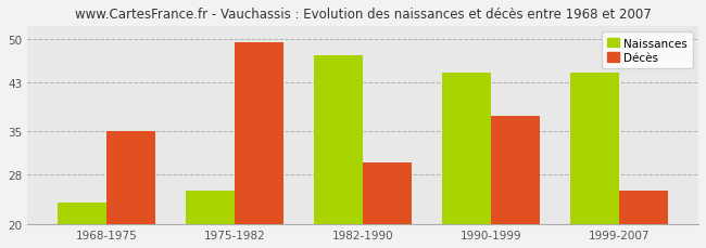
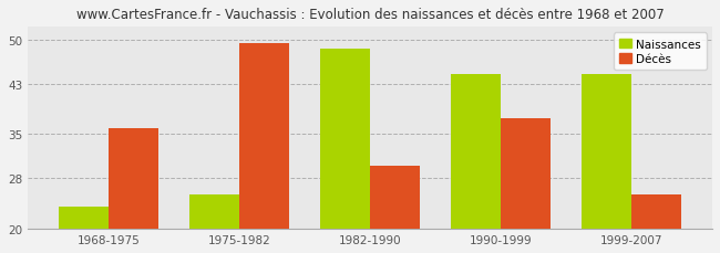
Décès/1968-1975: 35.0 -> 36.0
Naissances/1982-1990: 47.4 -> 48.5
